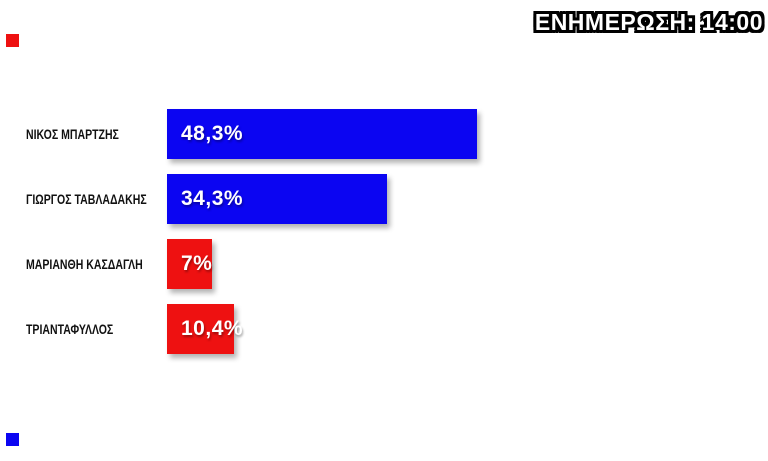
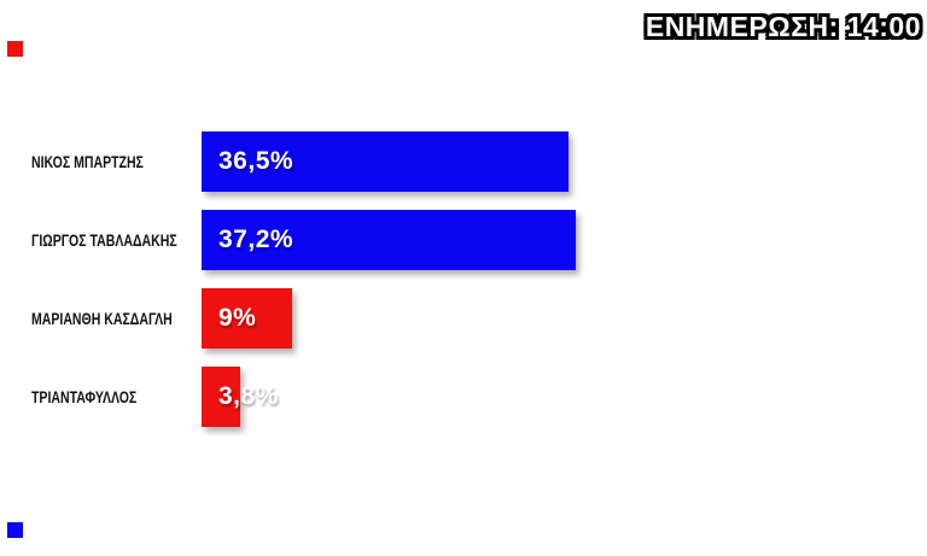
ΝΙΚΟΣ ΜΠΑΡΤΖΗΣ: 48,3% -> 36,5%
ΓΙΩΡΓΟΣ ΤΑΒΛΑΔΑΚΗΣ: 34,3% -> 37,2%
ΜΑΡΙΑΝΘΗ ΚΑΣΔΑΓΛΗ: 7% -> 9%
ΤΡΙΑΝΤΑΦΥΛΛΟΣ: 10,4% -> 3,8%
